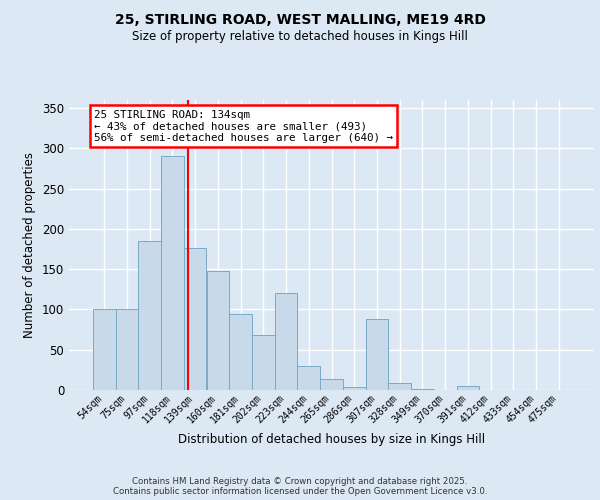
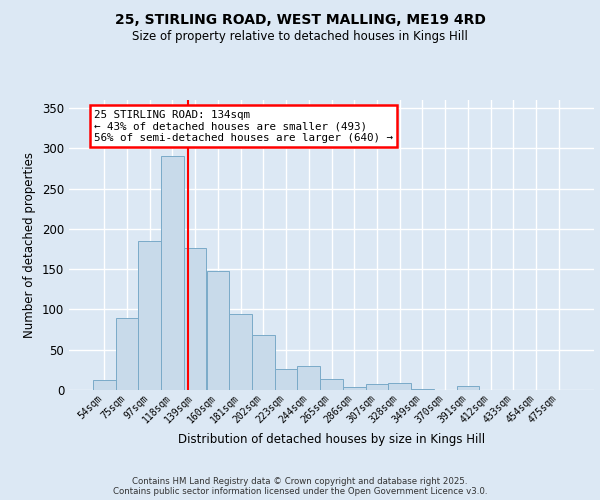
54sqm: 100 -> 13
75sqm: 100 -> 89
223sqm: 120 -> 26
307sqm: 88 -> 7
